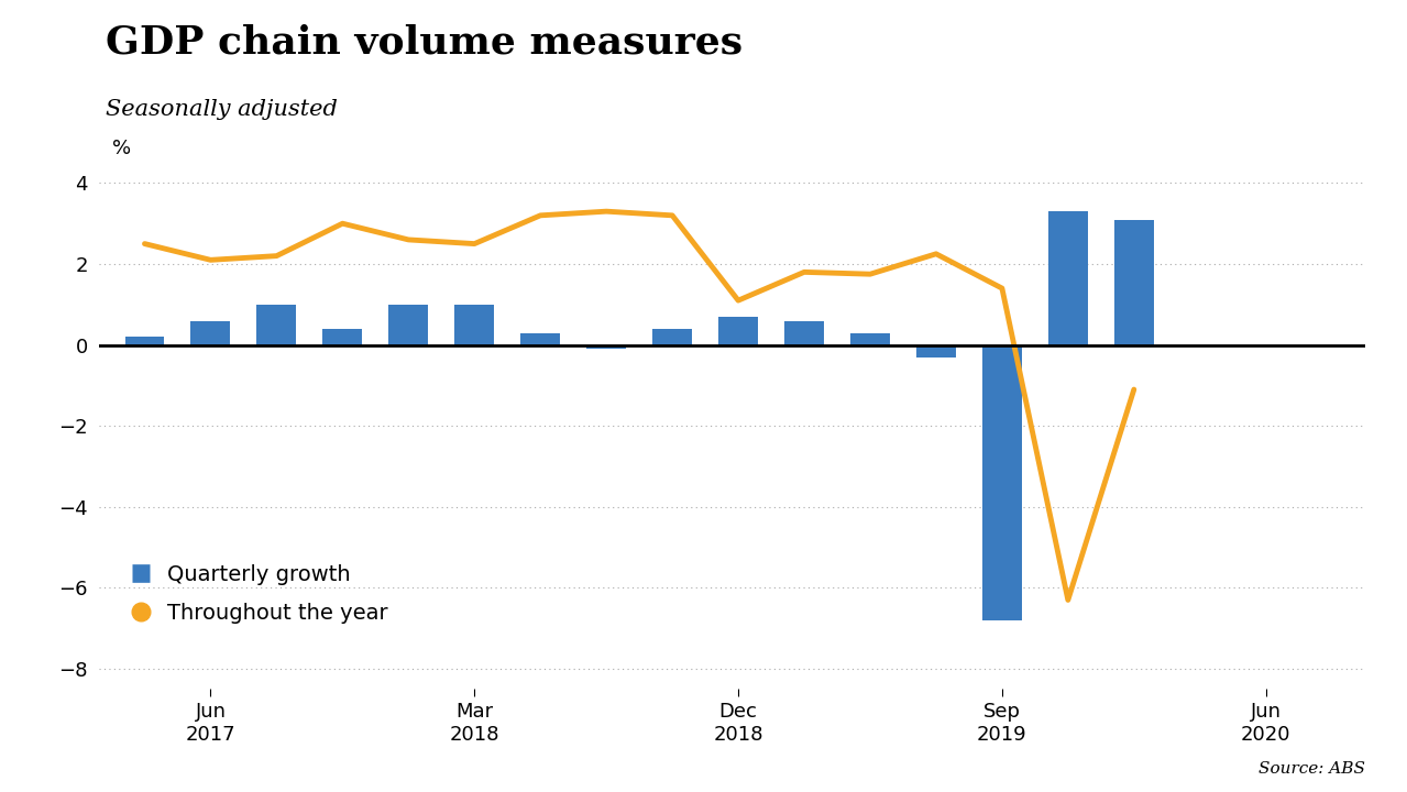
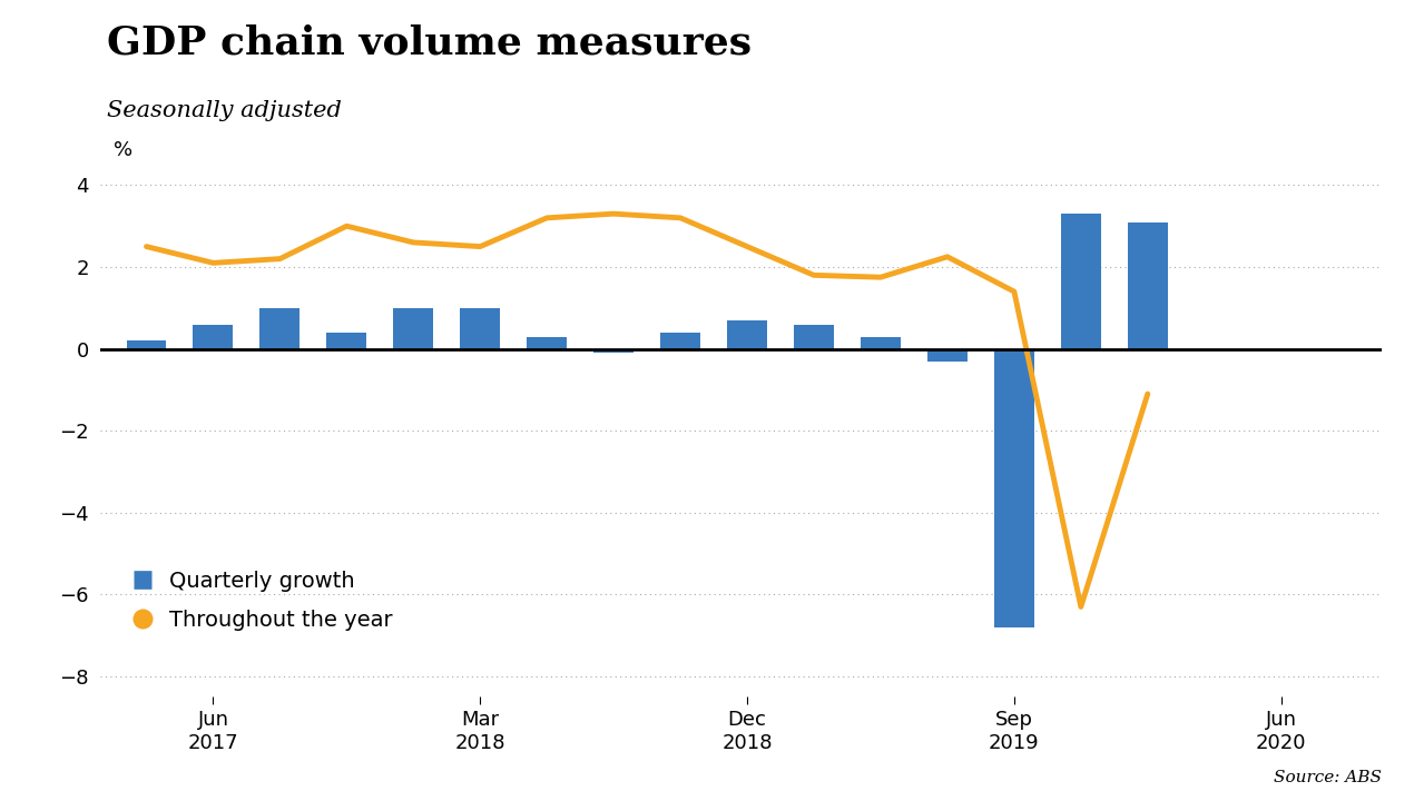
Throughout the year/Dec 2018: 1.10 -> 2.50
